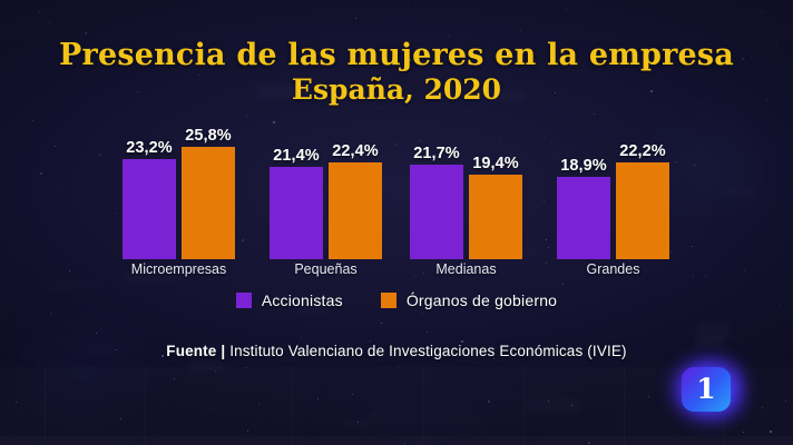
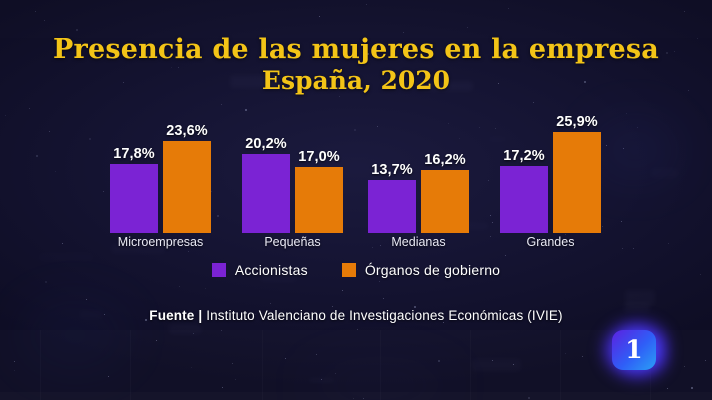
Accionistas/Microempresas: 23,2% -> 17,8%
Órganos de gobierno/Microempresas: 25,8% -> 23,6%
Accionistas/Pequeñas: 21,4% -> 20,2%
Órganos de gobierno/Pequeñas: 22,4% -> 17,0%
Accionistas/Medianas: 21,7% -> 13,7%
Órganos de gobierno/Medianas: 19,4% -> 16,2%
Accionistas/Grandes: 18,9% -> 17,2%
Órganos de gobierno/Grandes: 22,2% -> 25,9%
